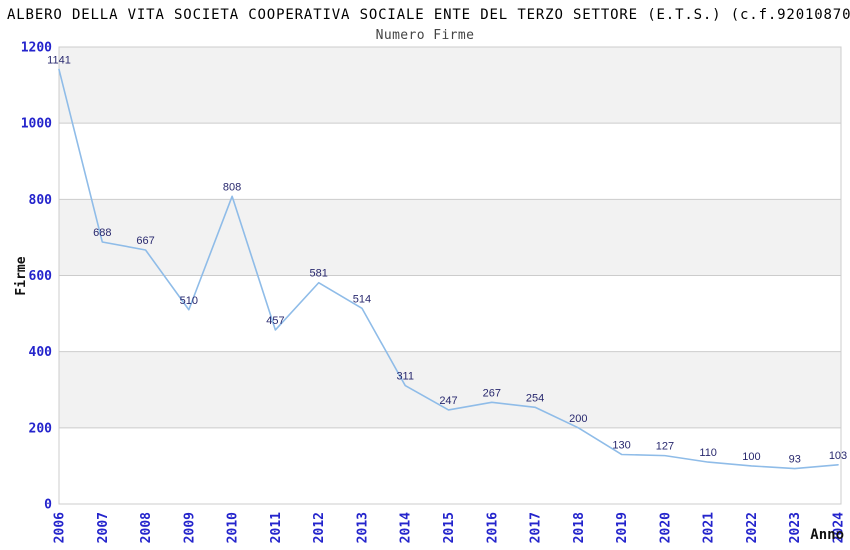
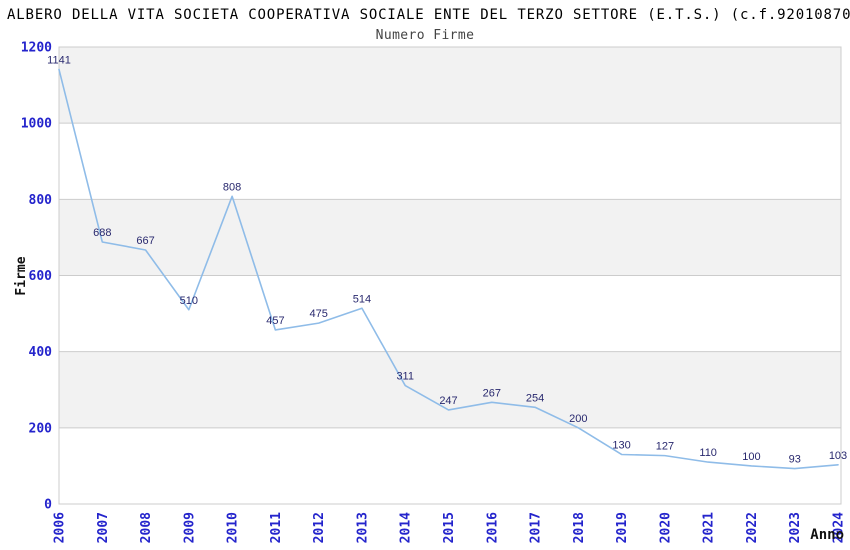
2012: 581 -> 475
